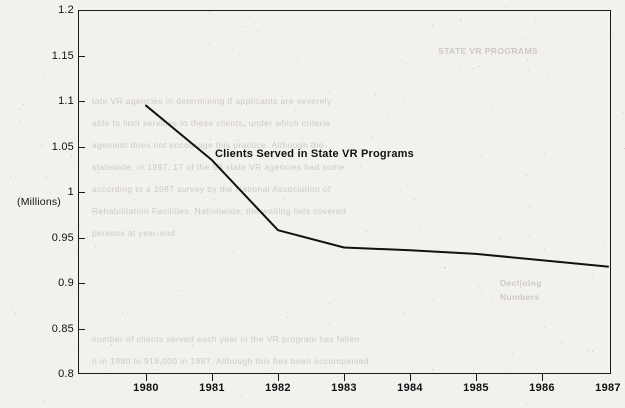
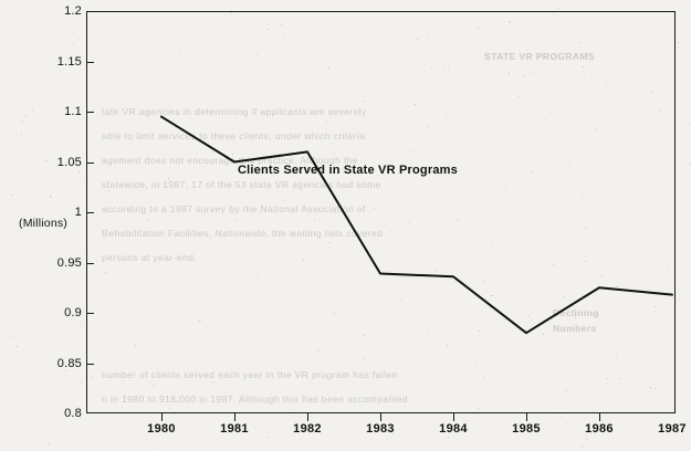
1981: 1.03 -> 1.05
1982: 0.96 -> 1.06
1985: 0.93 -> 0.88
